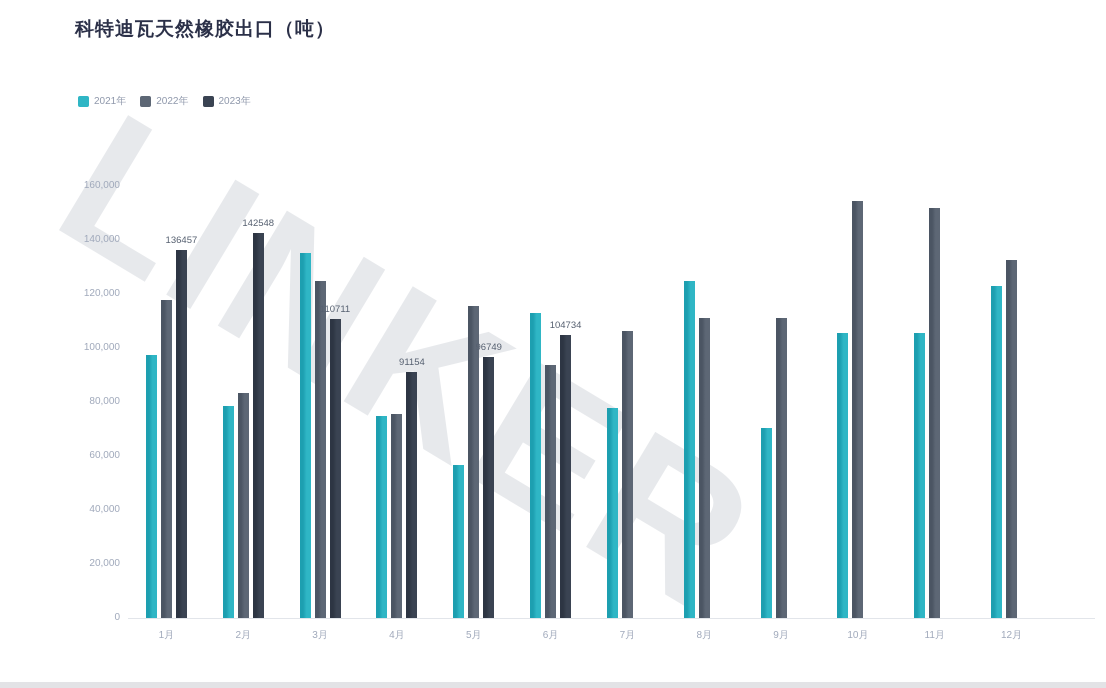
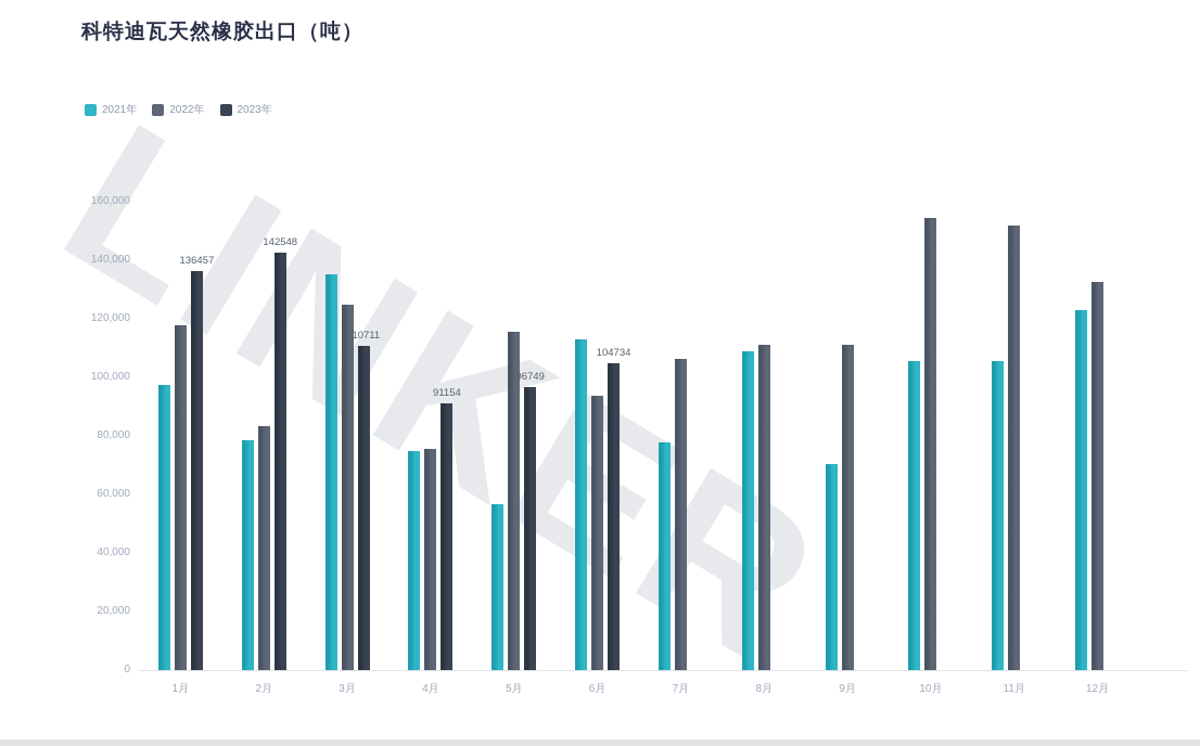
2021年/8月: 125000 -> 109000
